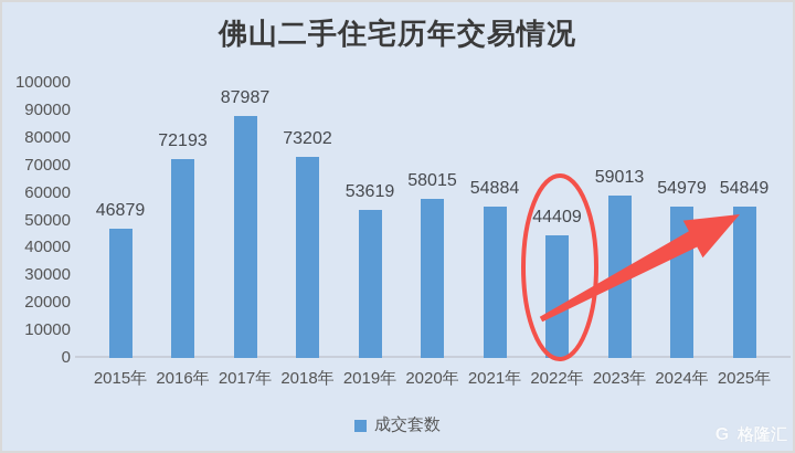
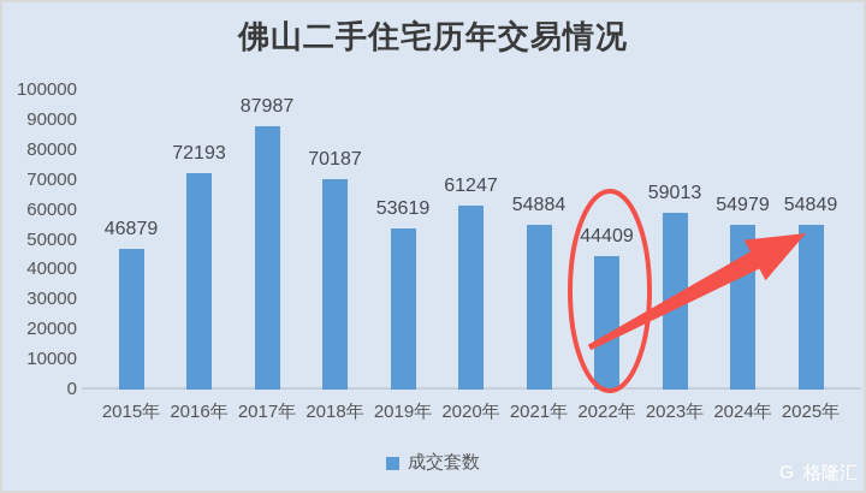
2018年: 73202 -> 70187
2020年: 58015 -> 61247
